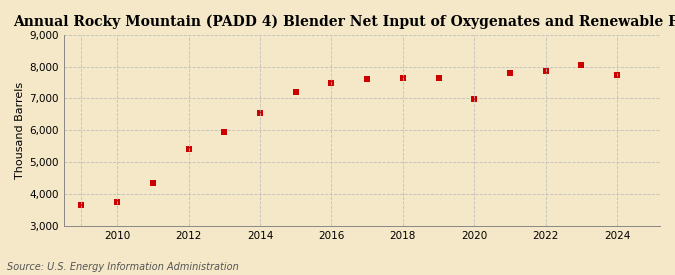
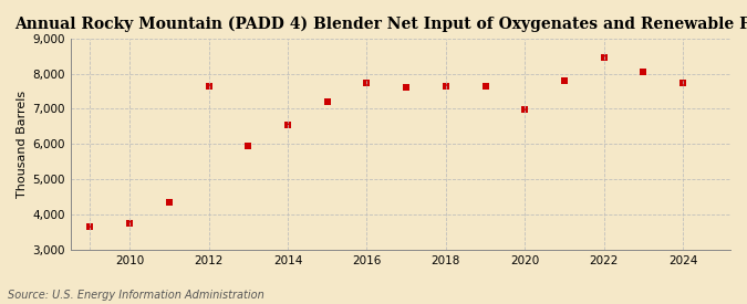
2012: 5,400 -> 7,650
2016: 7,500 -> 7,750
2022: 7,850 -> 8,450
